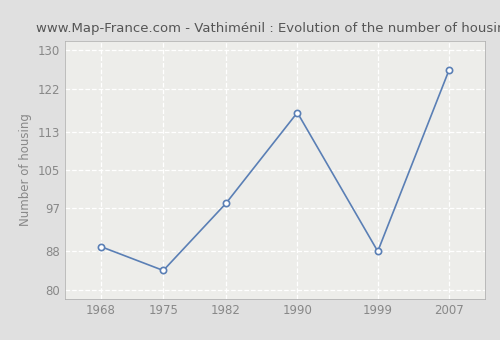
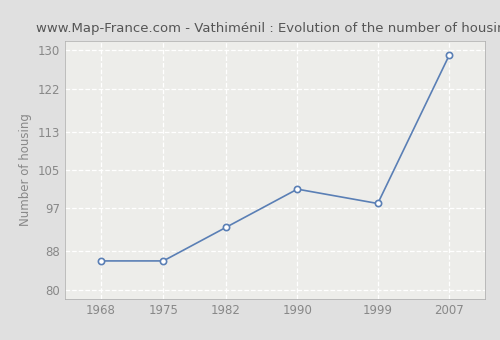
1968: 89 -> 86
1975: 84 -> 86
1982: 98 -> 93
1990: 117 -> 101
1999: 88 -> 98
2007: 126 -> 129
